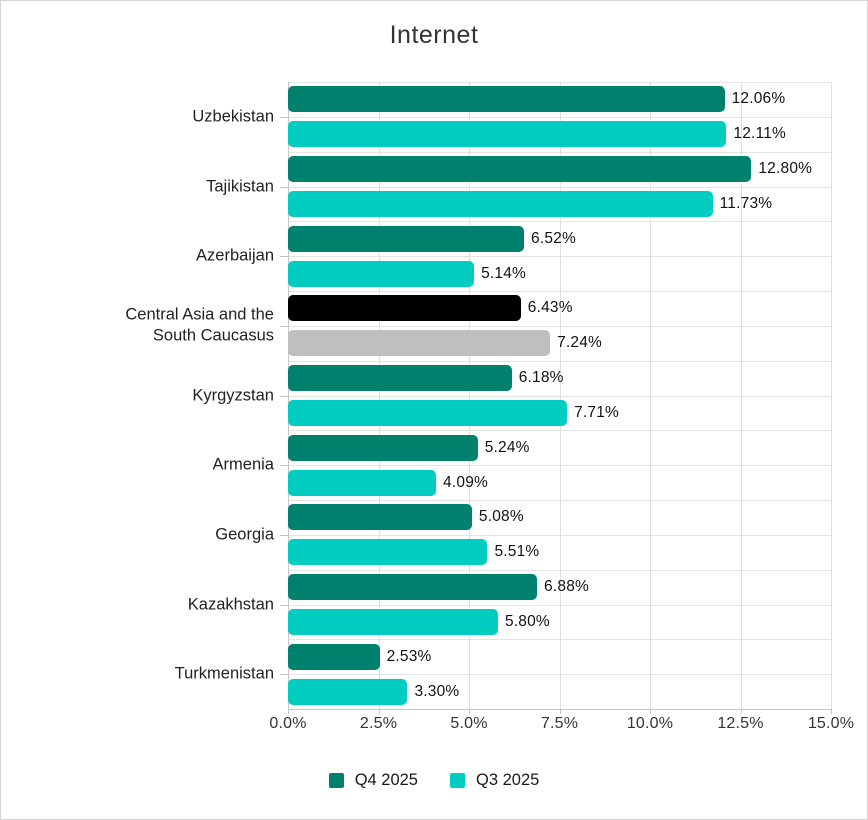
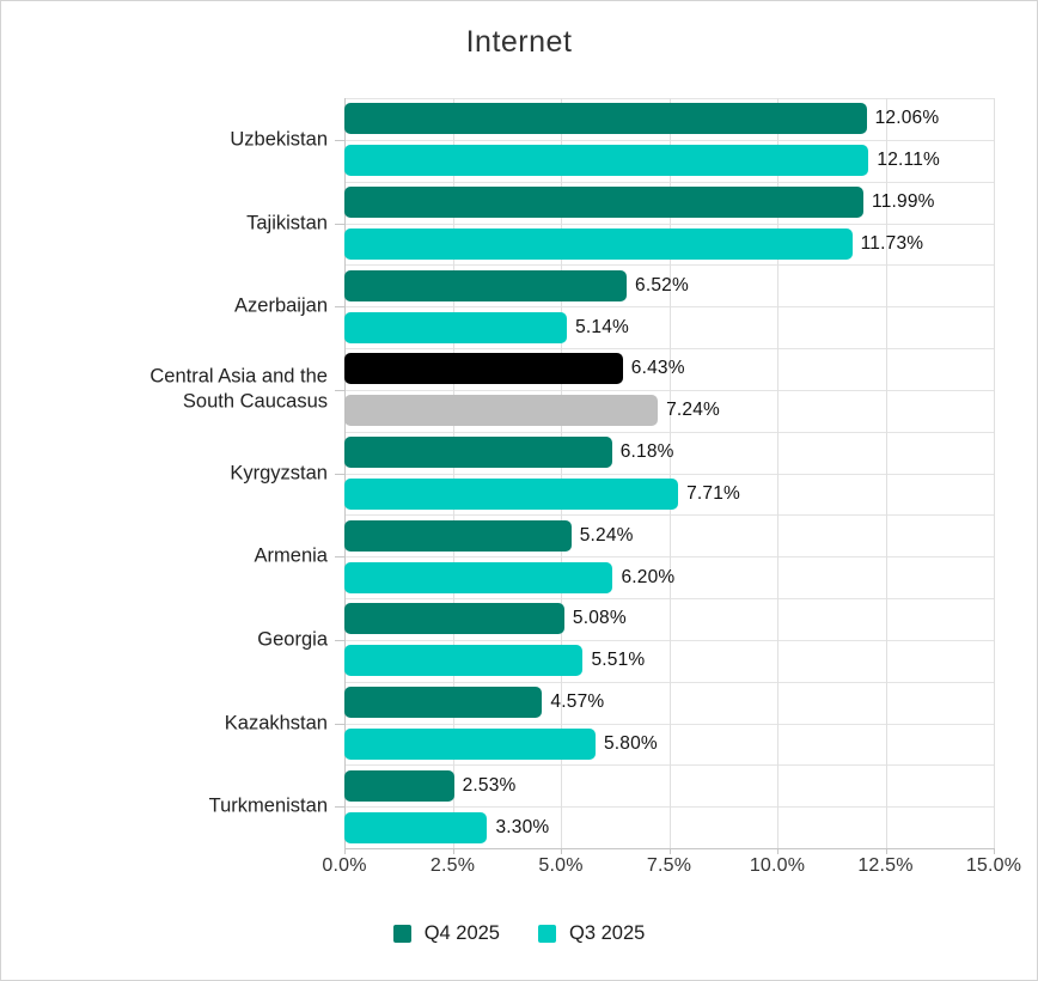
Q4 2025/Tajikistan: 12.80% -> 11.99%
Q3 2025/Armenia: 4.09% -> 6.20%
Q4 2025/Kazakhstan: 6.88% -> 4.57%
